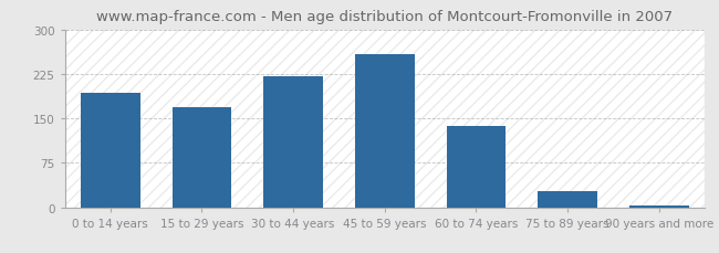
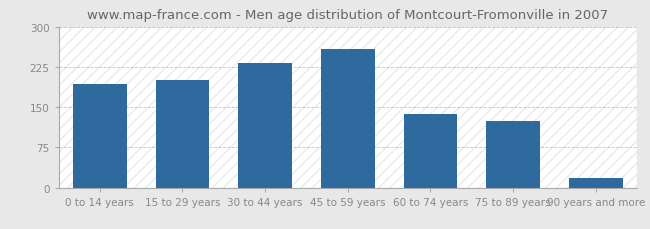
15 to 29 years: 168 -> 200
30 to 44 years: 221 -> 232
75 to 89 years: 27 -> 124
90 years and more: 3 -> 18
